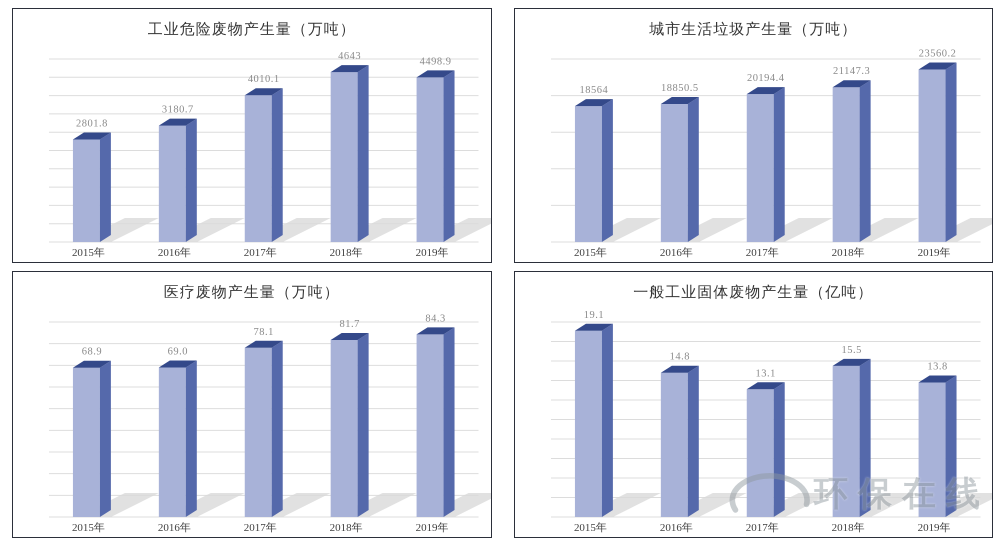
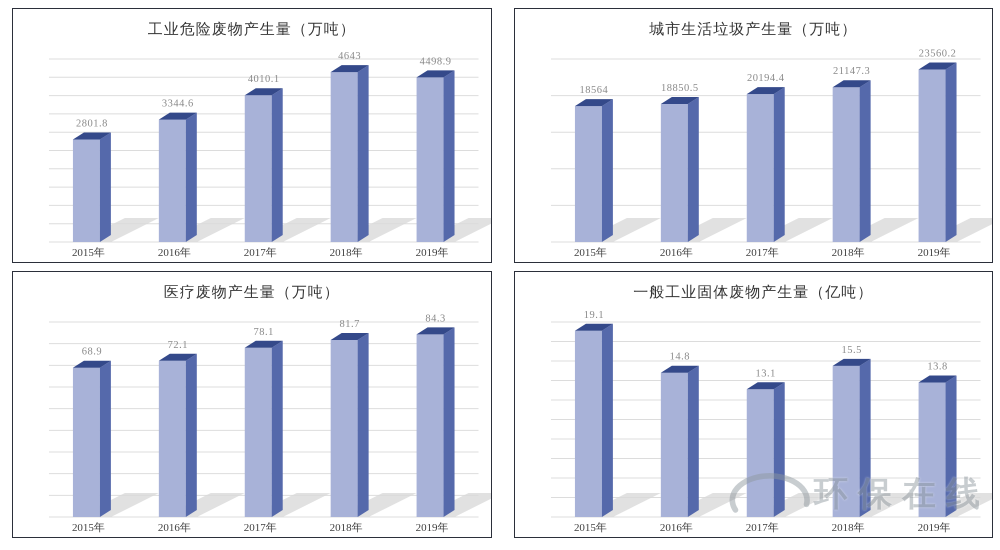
工业危险废物产生量（万吨）/2016年: 3180.7 -> 3344.6
医疗废物产生量（万吨）/2016年: 69.0 -> 72.1
